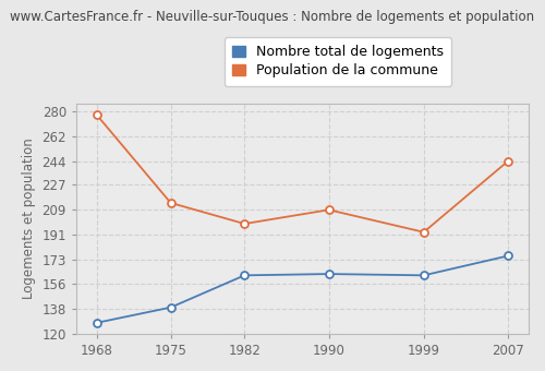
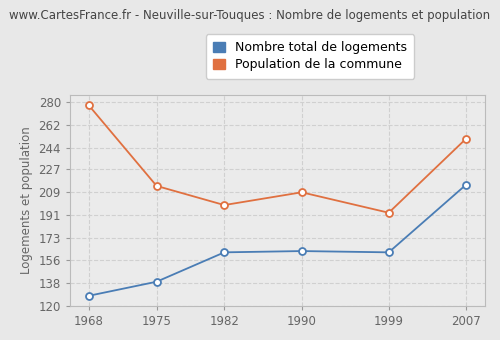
Nombre total de logements/2007: 176 -> 215
Population de la commune/2007: 244 -> 251
